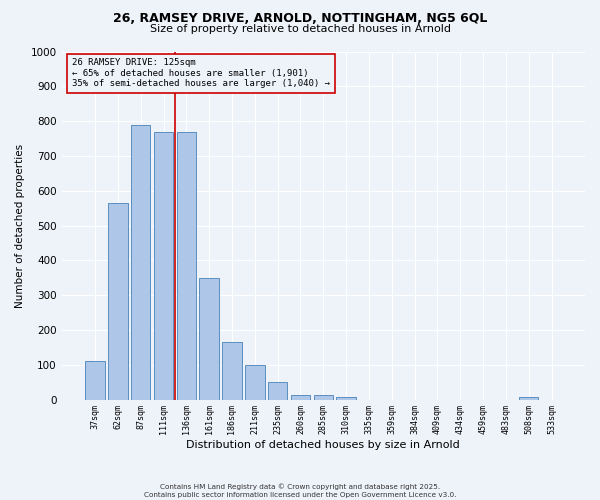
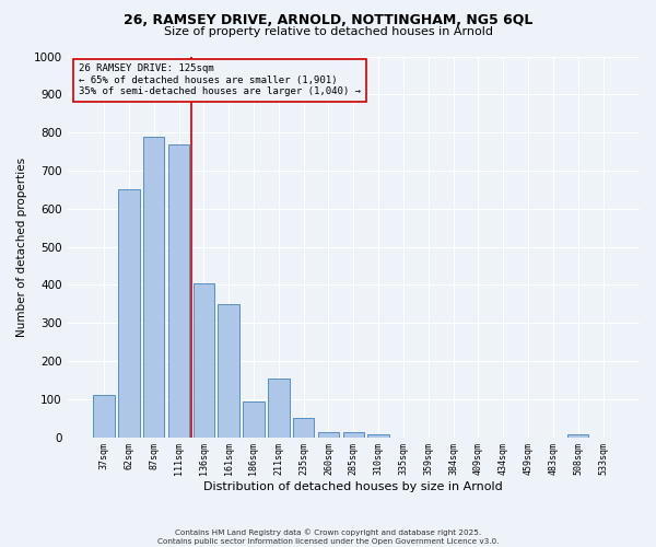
62sqm: 565 -> 650
136sqm: 770 -> 405
186sqm: 165 -> 95
211sqm: 100 -> 155
